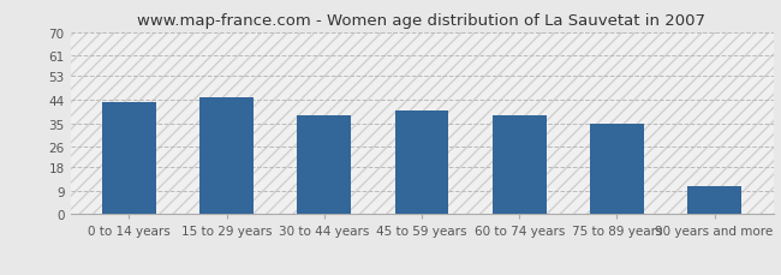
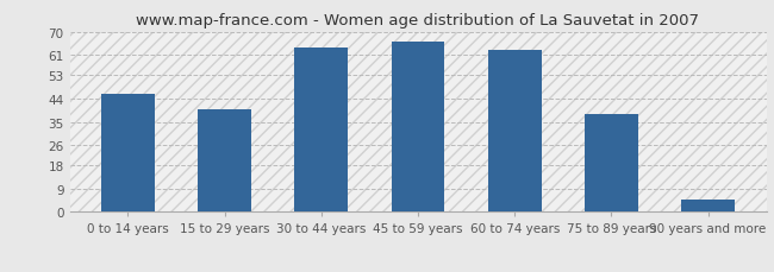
0 to 14 years: 43 -> 46
15 to 29 years: 45 -> 40
30 to 44 years: 38 -> 64
45 to 59 years: 40 -> 66
60 to 74 years: 38 -> 63
75 to 89 years: 35 -> 38
90 years and more: 11 -> 5
